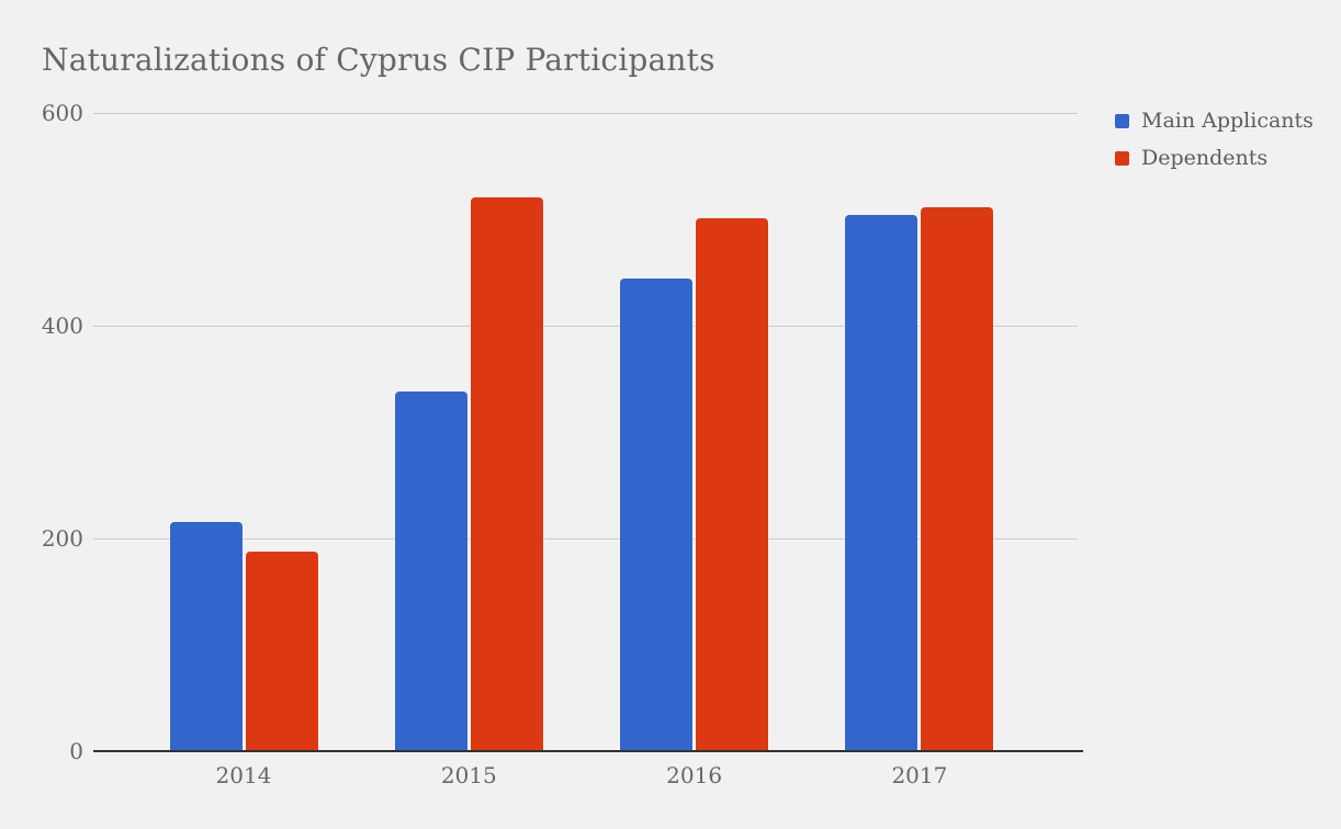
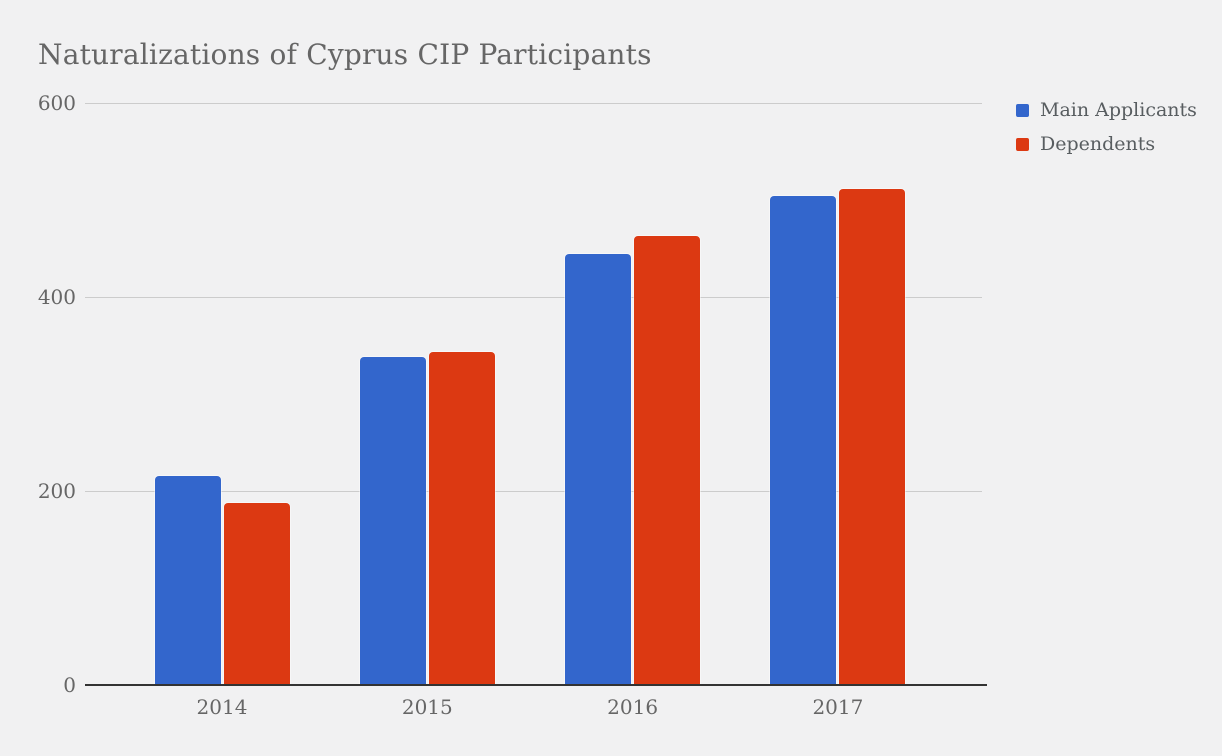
Dependents/2015: 520 -> 340
Dependents/2016: 500 -> 460
